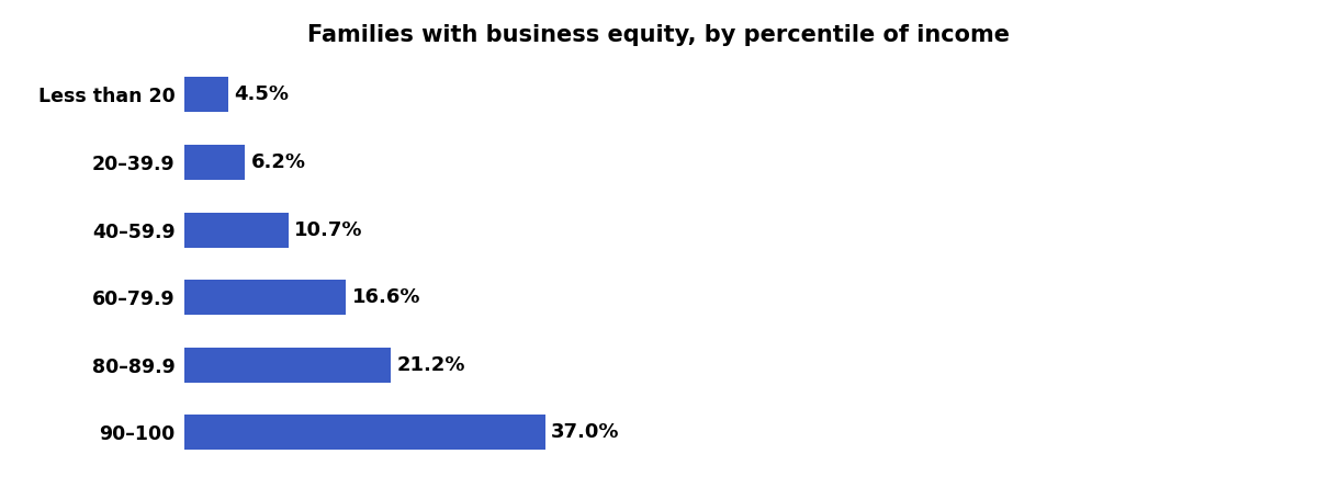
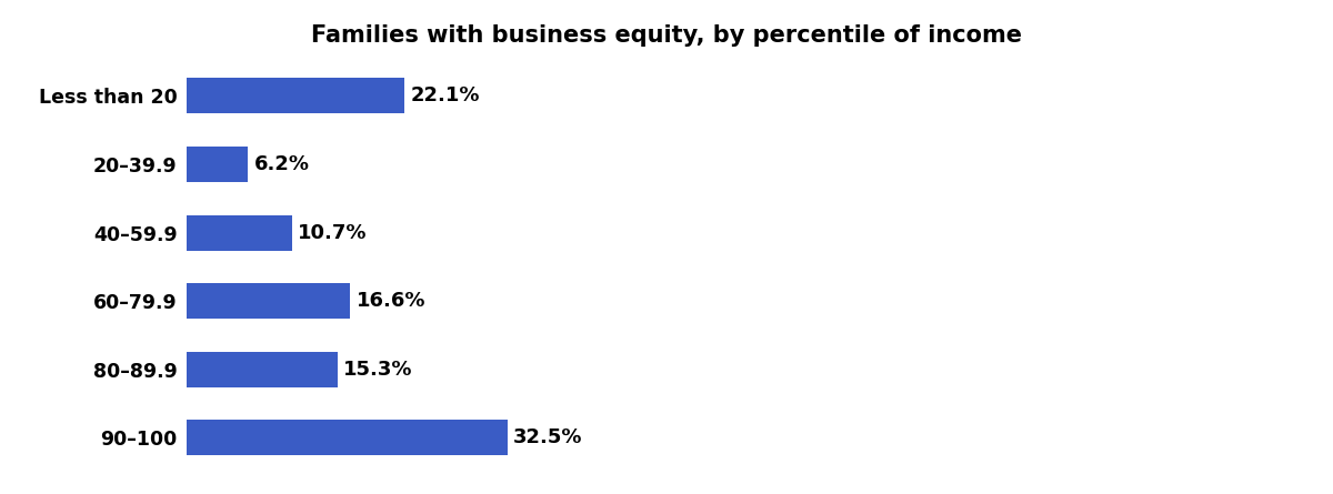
Less than 20: 4.5% -> 22.1%
80–89.9: 21.2% -> 15.3%
90–100: 37.0% -> 32.5%
